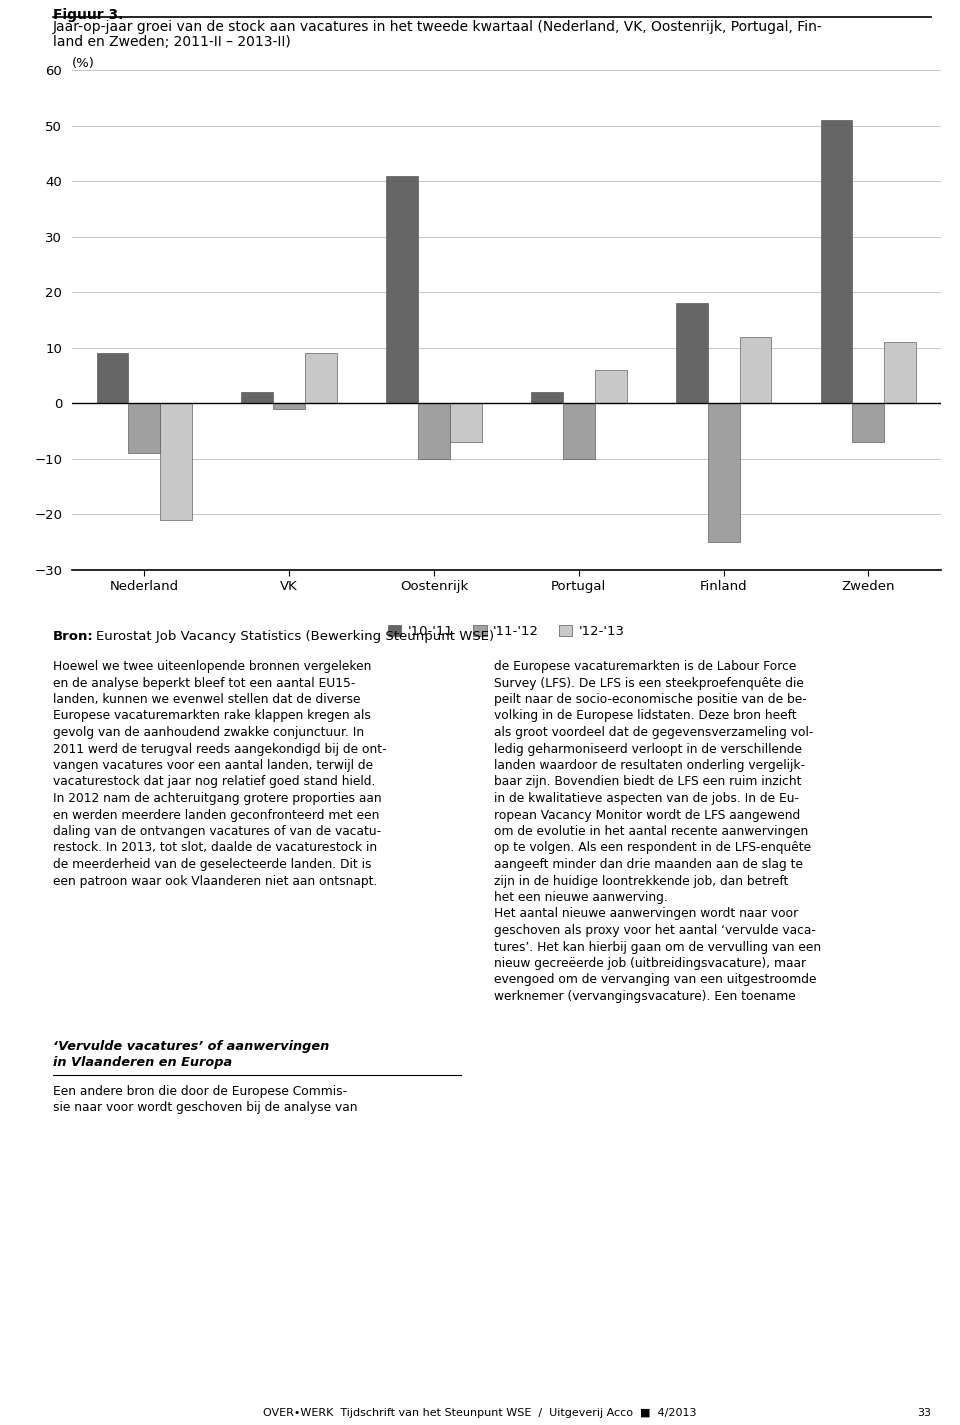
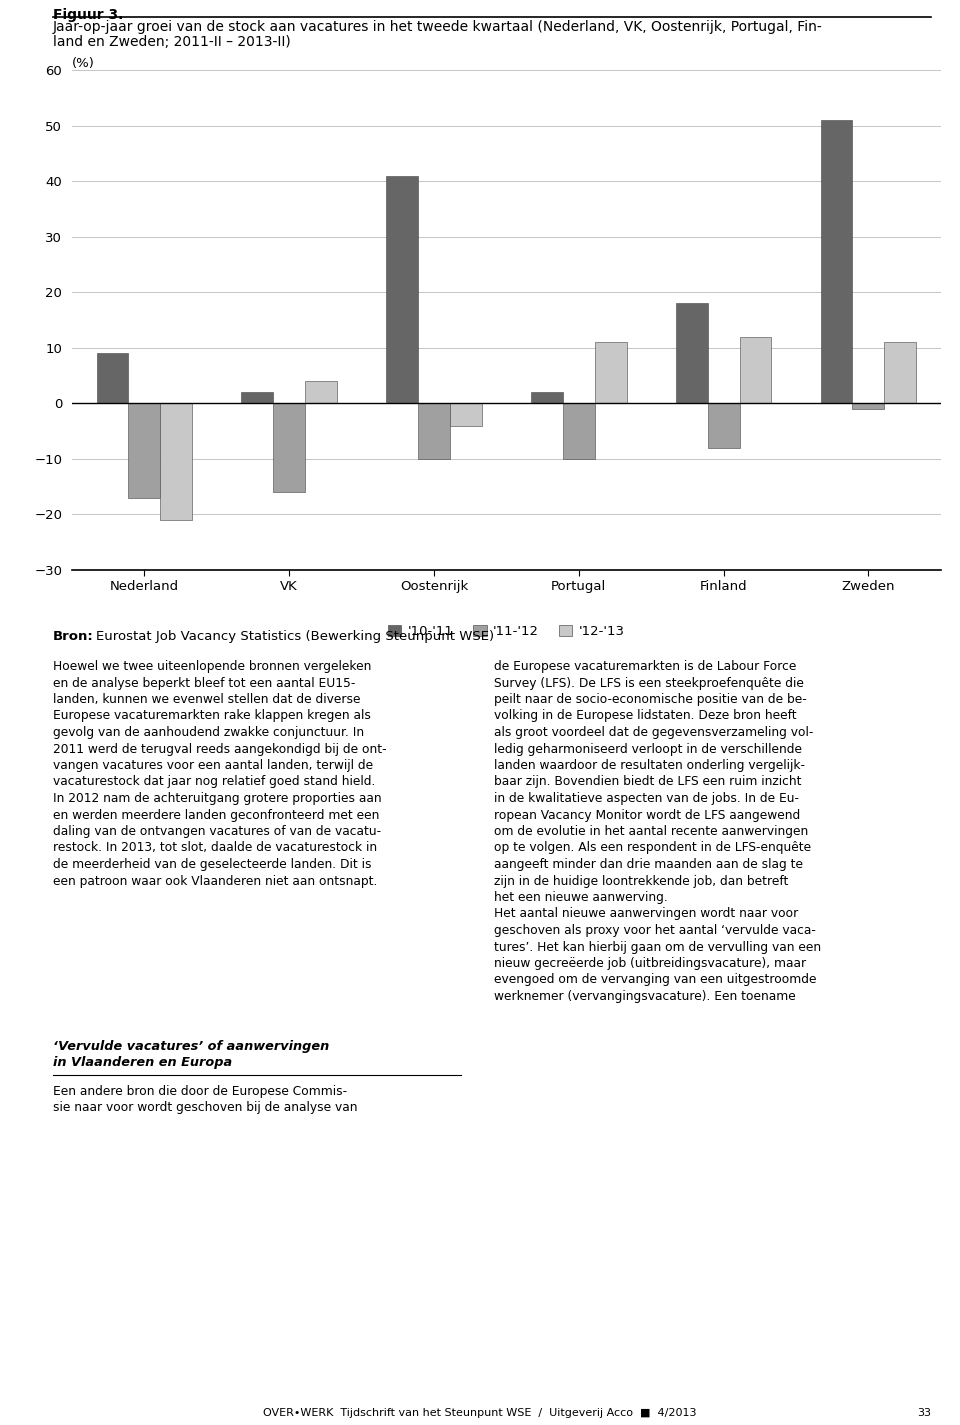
'11-'12/Nederland: -9 -> -17
'11-'12/VK: -1 -> -16
'12-'13/VK: 9 -> 4
'12-'13/Oostenrijk: -7 -> -4
'12-'13/Portugal: 6 -> 11
'11-'12/Finland: -25 -> -8
'11-'12/Zweden: -7 -> -1
